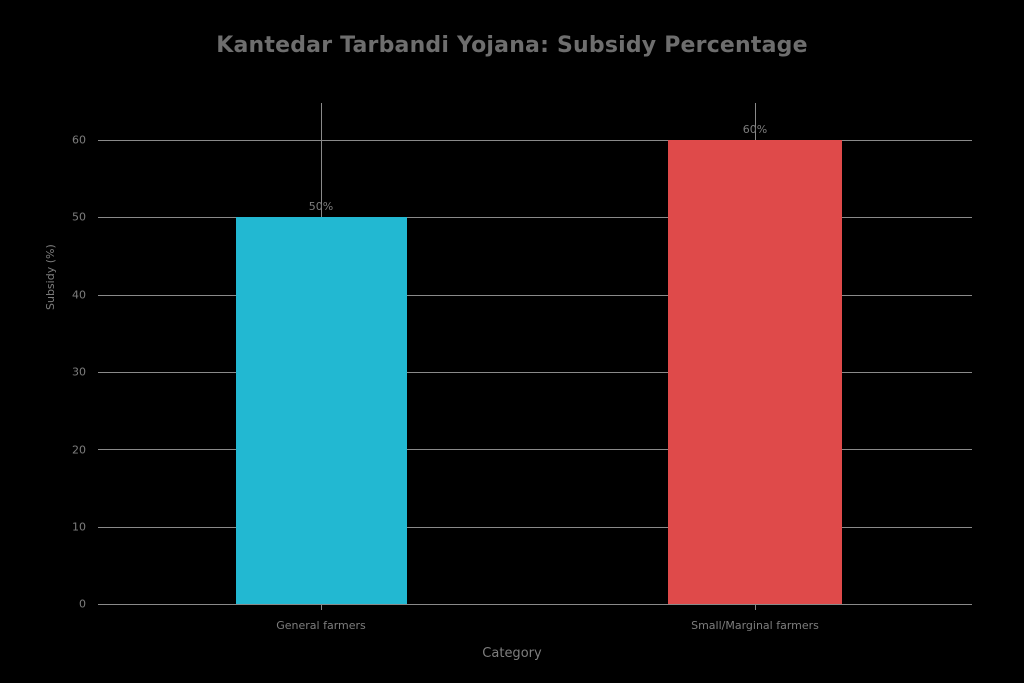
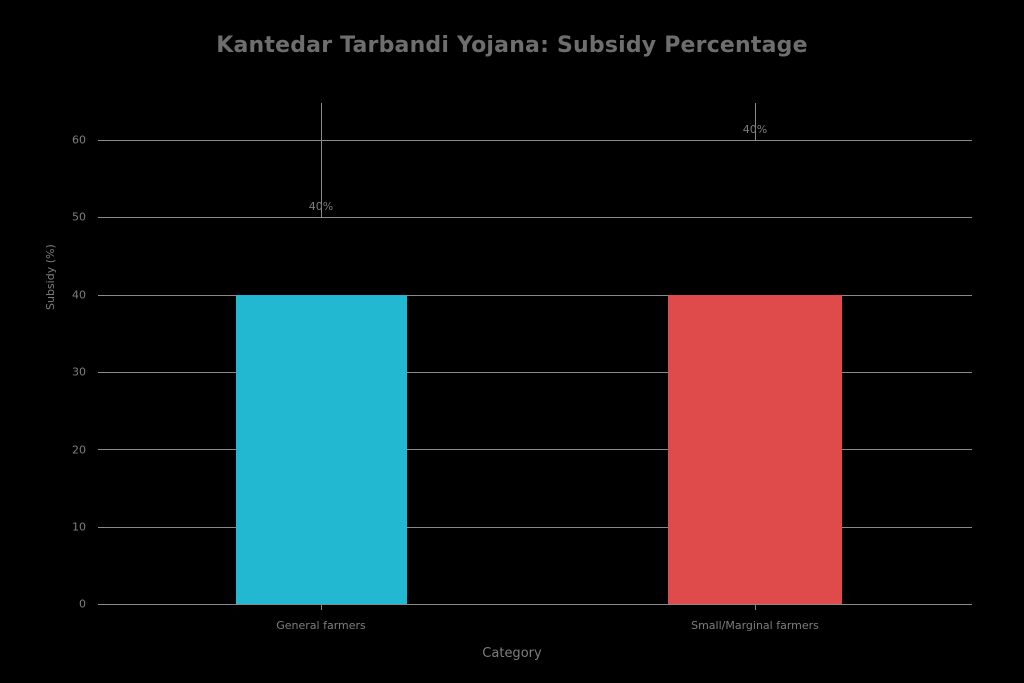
General farmers: 50% -> 40%
Small/Marginal farmers: 60% -> 40%
